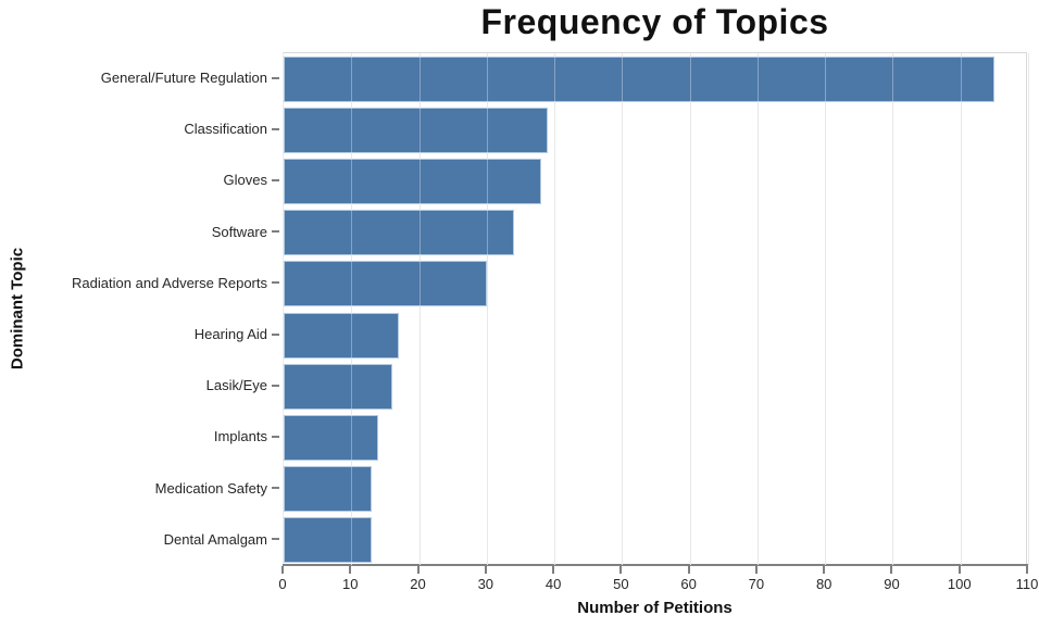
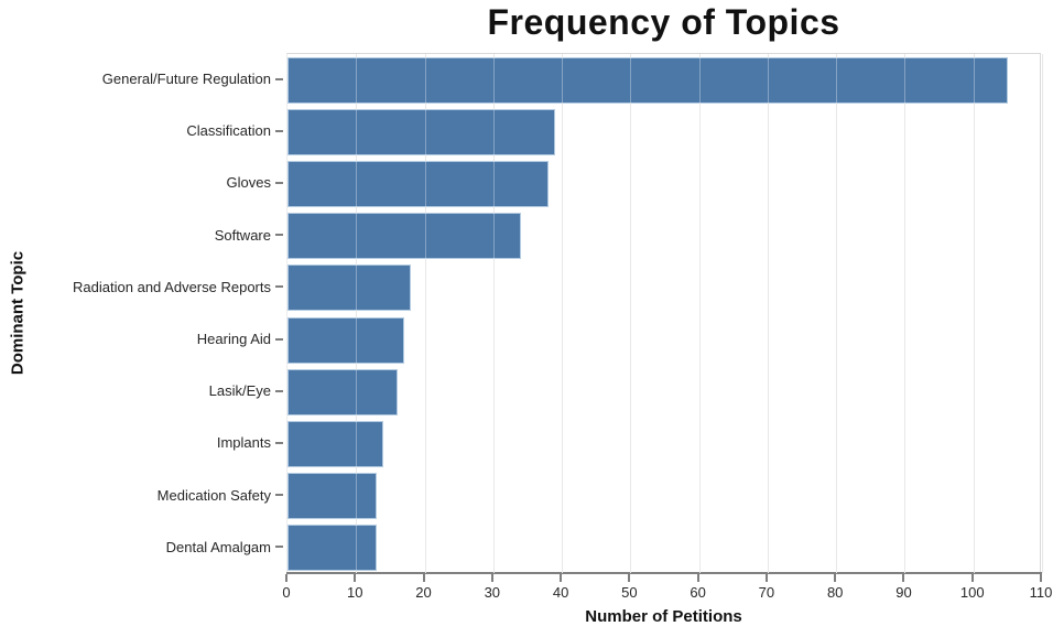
Radiation and Adverse Reports: 30 -> 18
